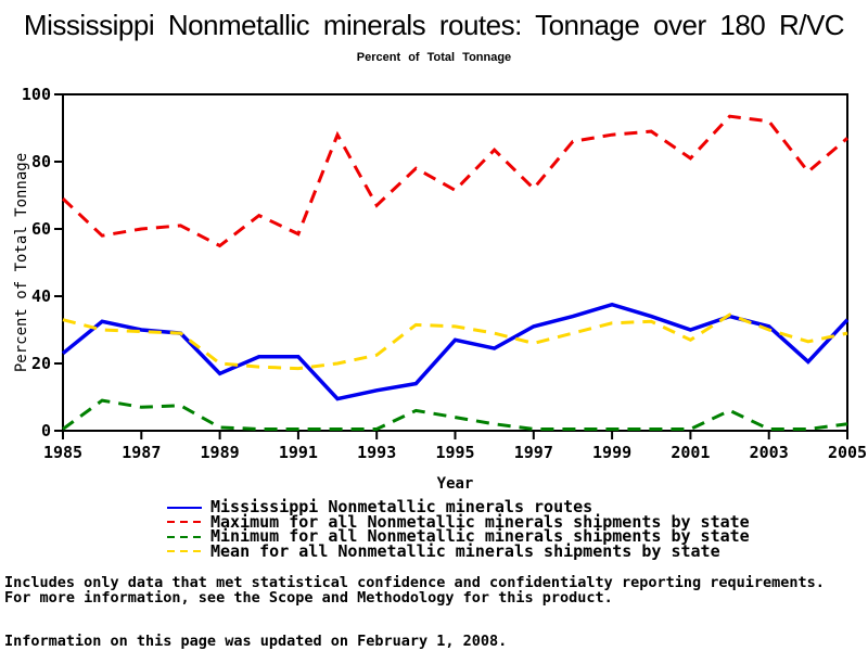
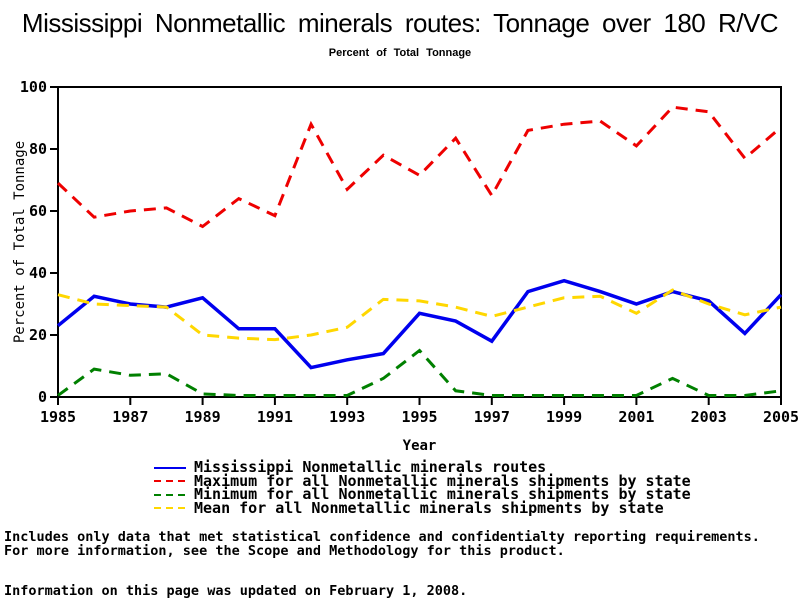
Mississippi Nonmetallic minerals routes/1989: 17 -> 32
Minimum for all Nonmetallic minerals shipments by state/1995: 4 -> 15
Mississippi Nonmetallic minerals routes/1997: 31 -> 18
Maximum for all Nonmetallic minerals shipments by state/1997: 72 -> 65
